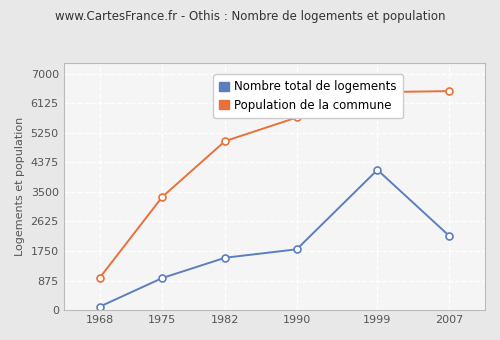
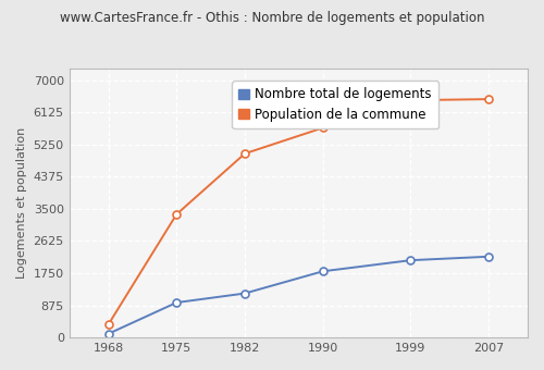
Population de la commune/1968: 950 -> 350
Nombre total de logements/1982: 1550 -> 1200
Nombre total de logements/1999: 4150 -> 2100
